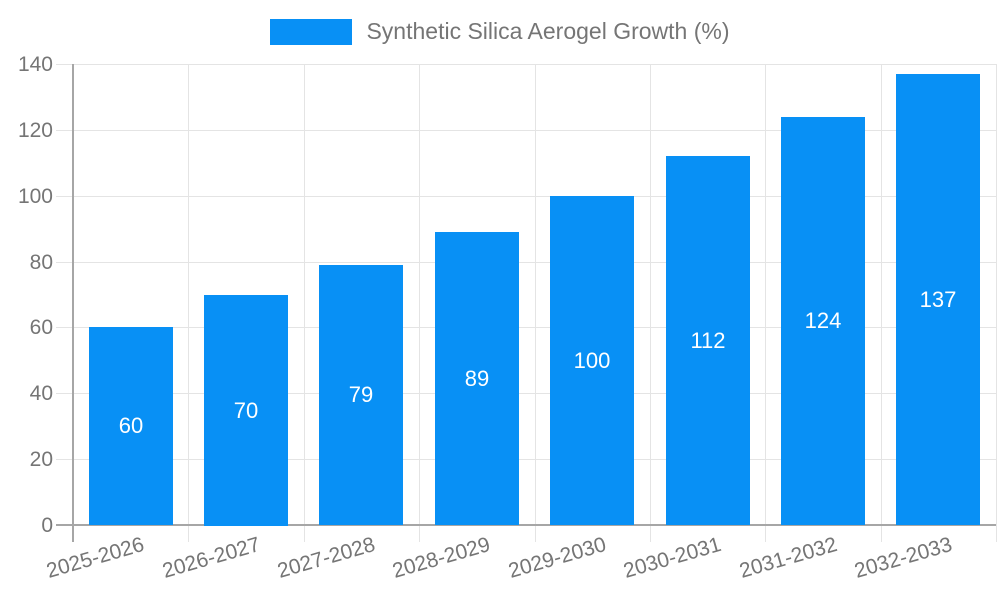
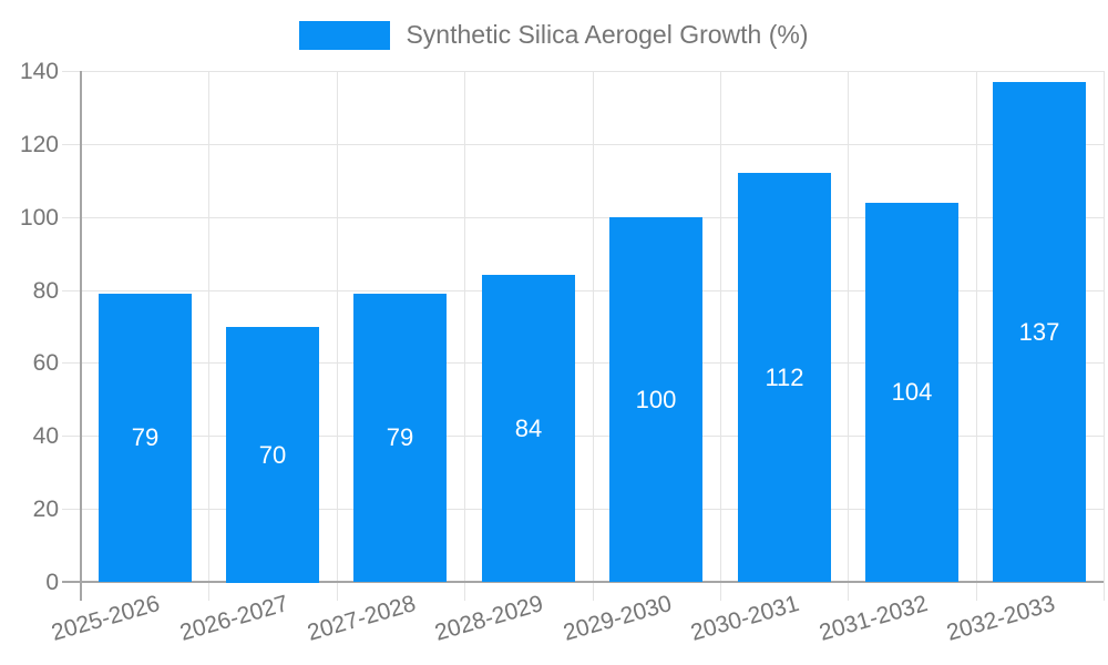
2025-2026: 60 -> 79
2028-2029: 89 -> 84
2031-2032: 124 -> 104
